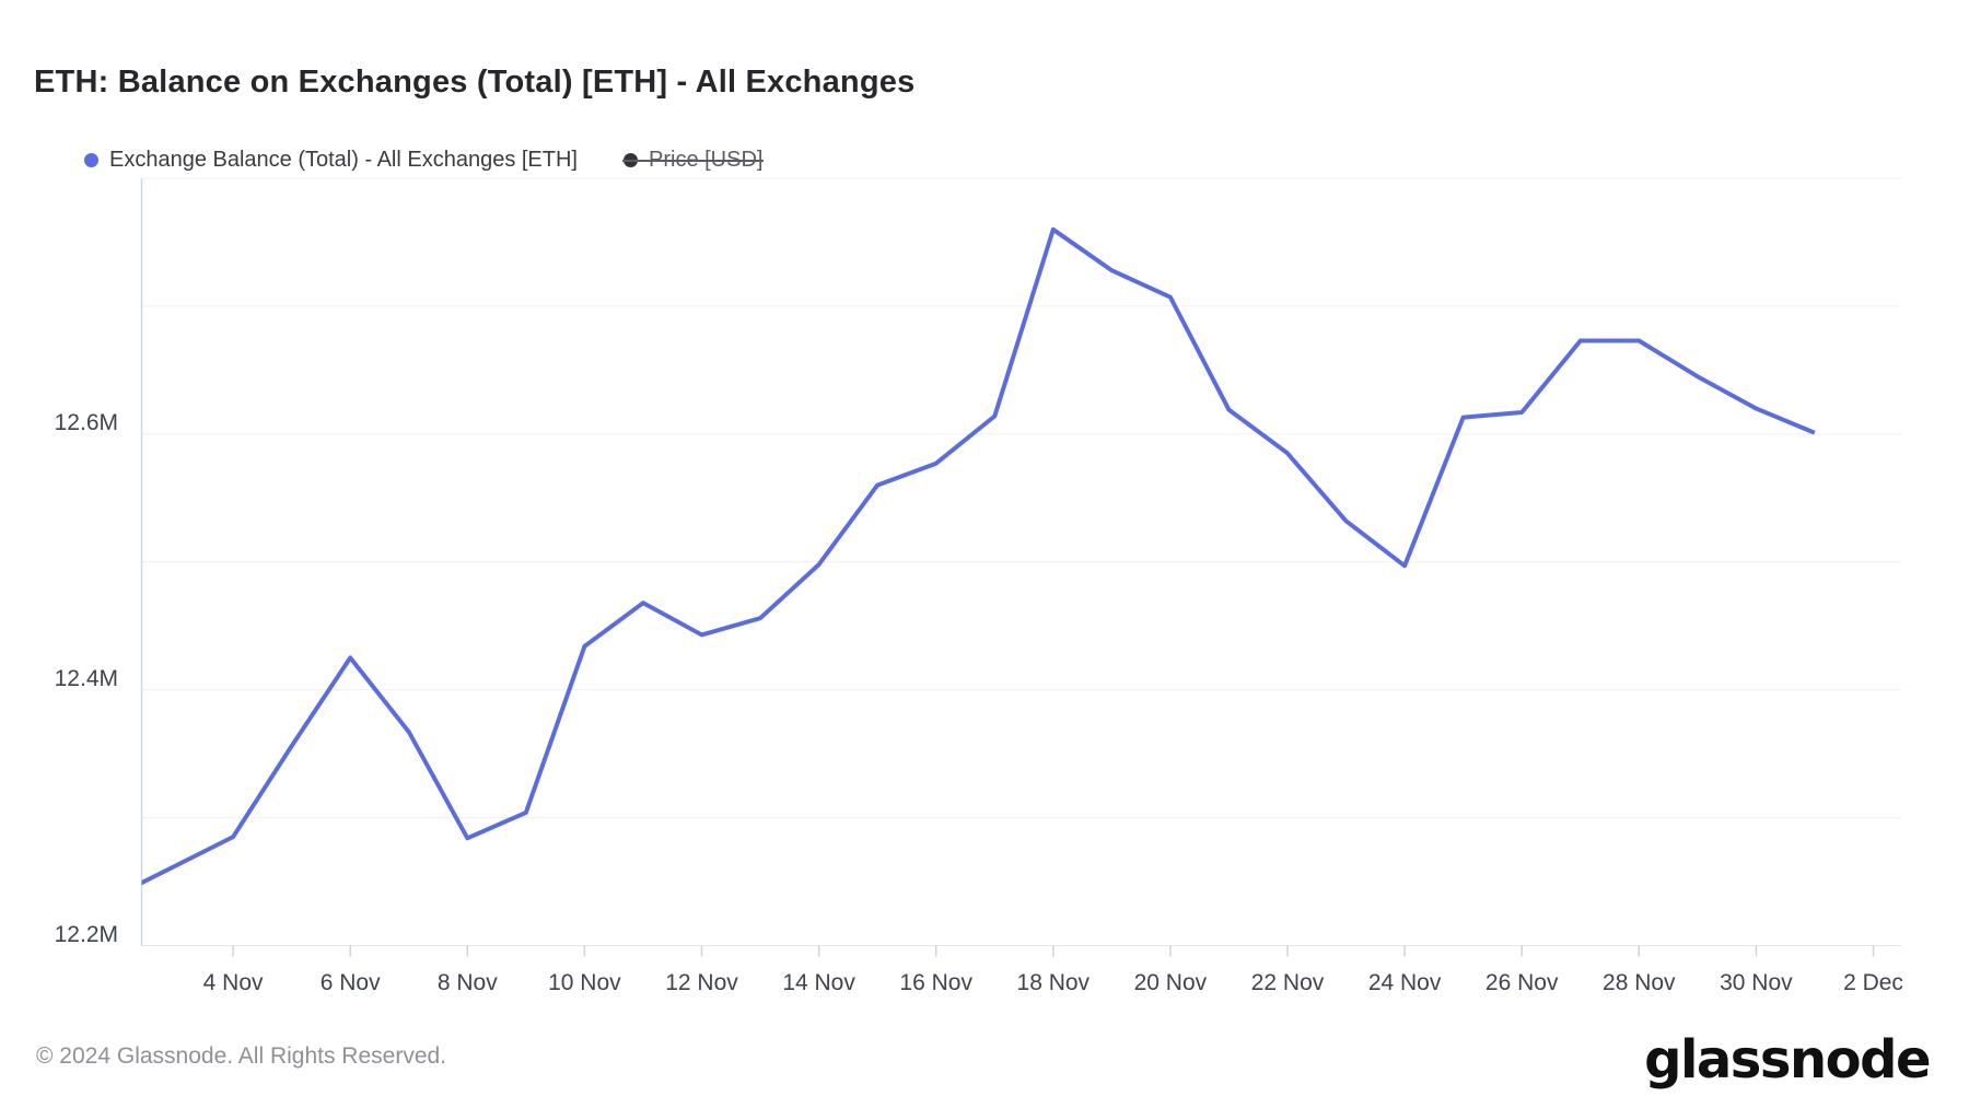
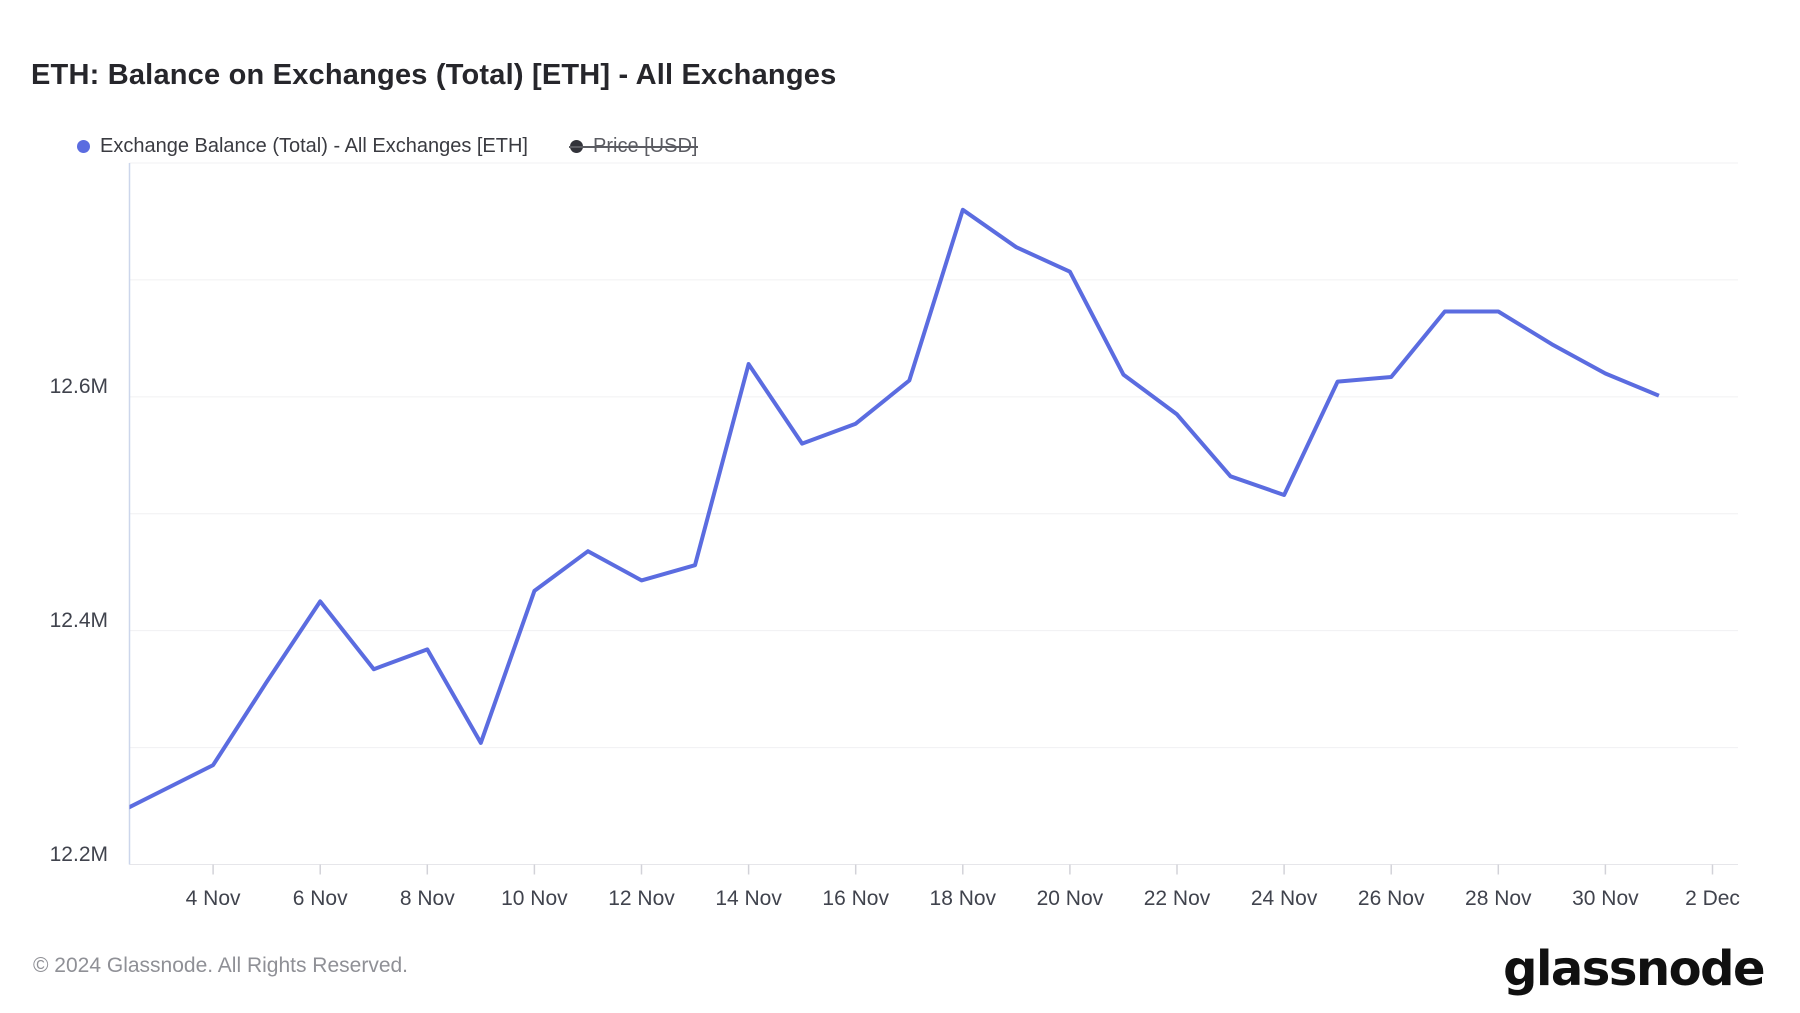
8 Nov: 12.284M -> 12.384M
14 Nov: 12.498M -> 12.628M
24 Nov: 12.497M -> 12.516M
